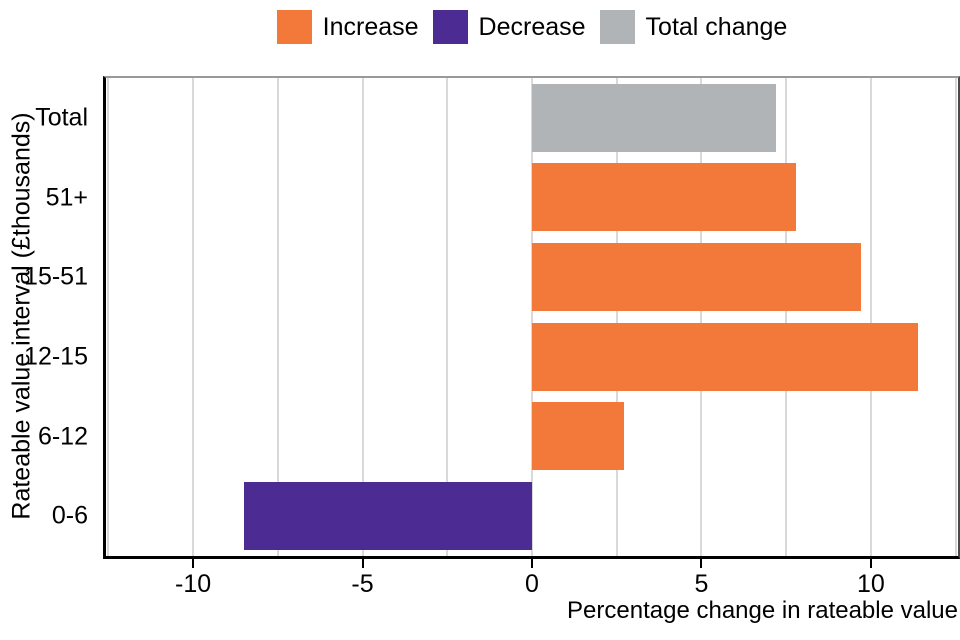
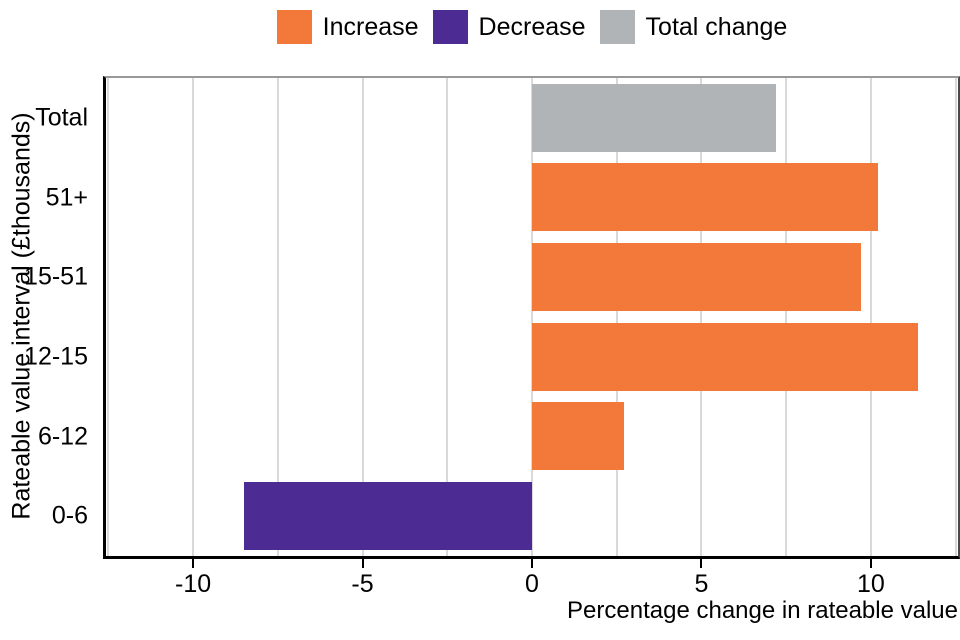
51+: 7.8 -> 10.2
